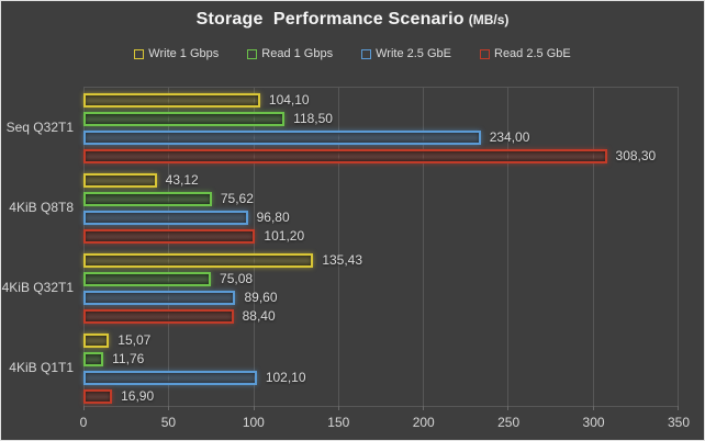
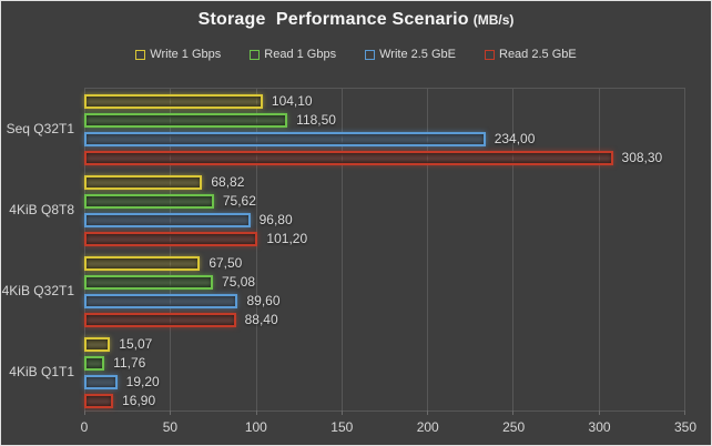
Write 1 Gbps/4KiB Q8T8: 43,12 -> 68,82
Write 1 Gbps/4KiB Q32T1: 135,43 -> 67,50
Write 2.5 GbE/4KiB Q1T1: 102,10 -> 19,20
